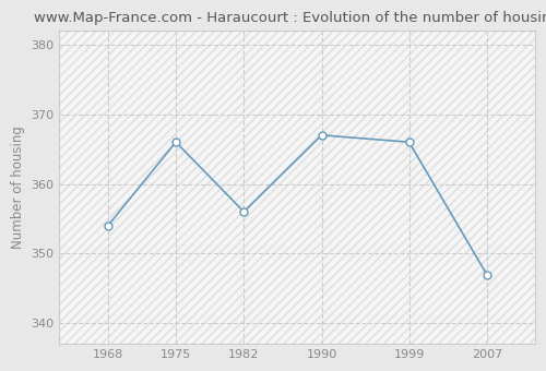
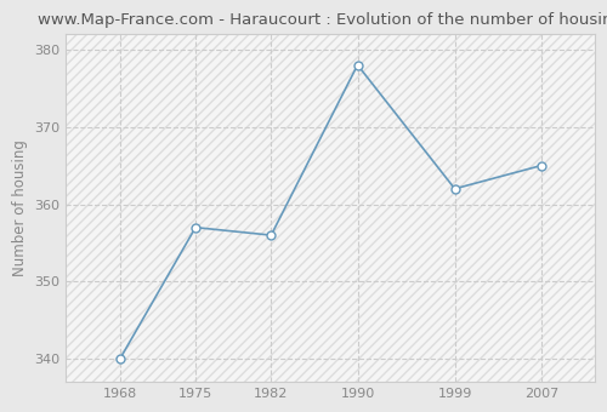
1968: 354 -> 340
1975: 366 -> 357
1990: 367 -> 378
1999: 366 -> 362
2007: 347 -> 365
